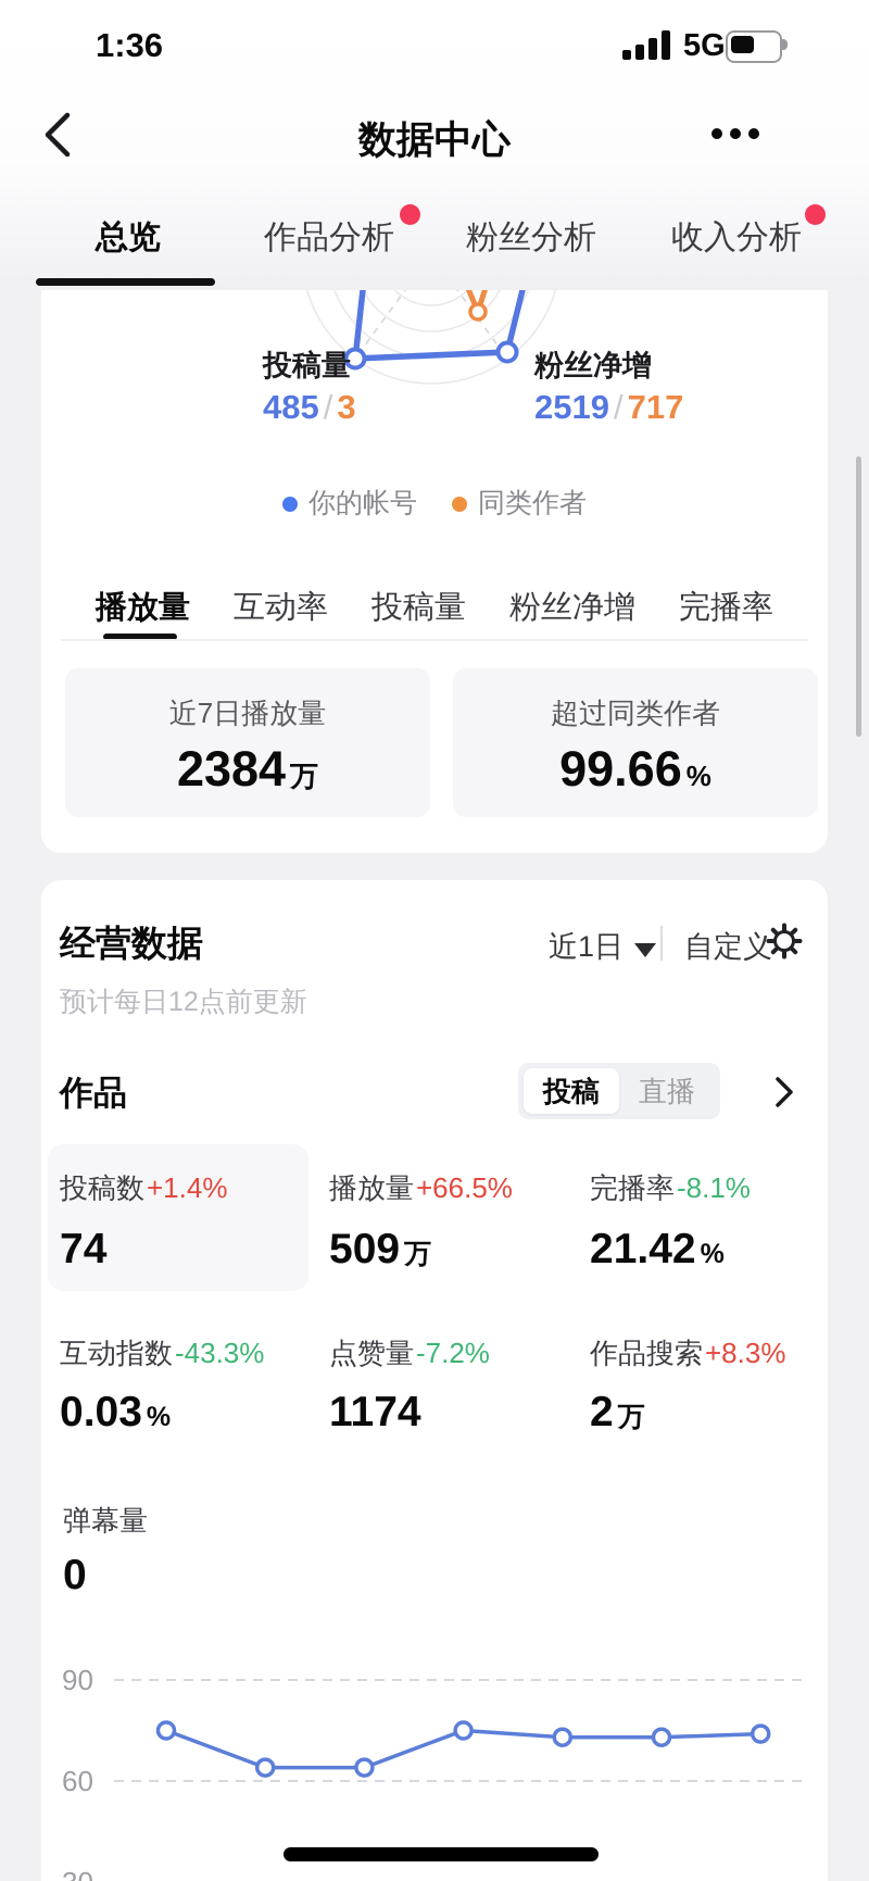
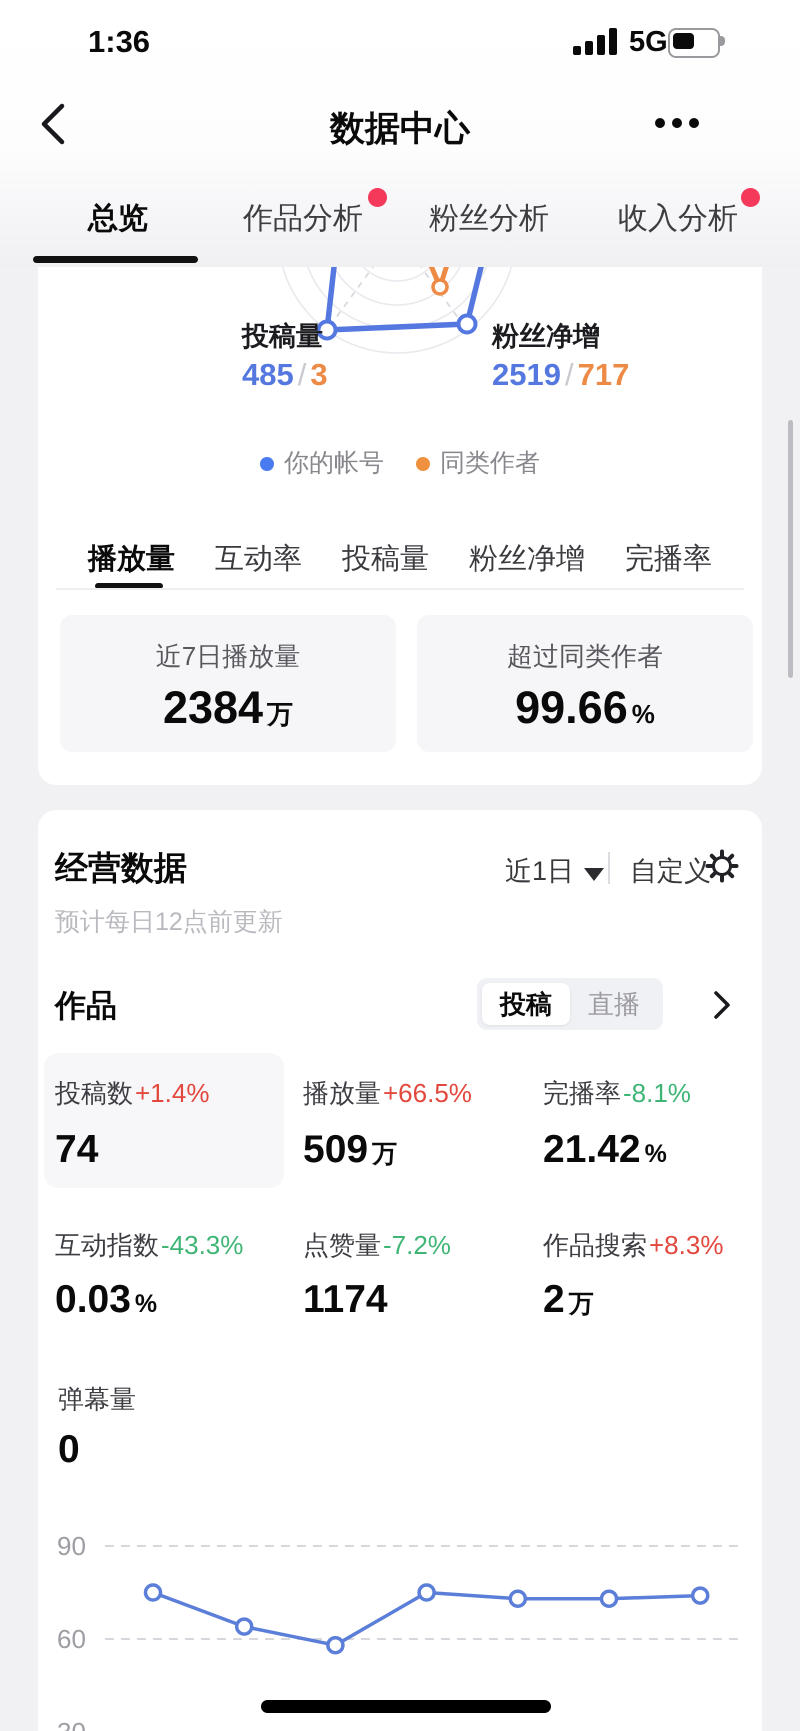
3: 64 -> 58
